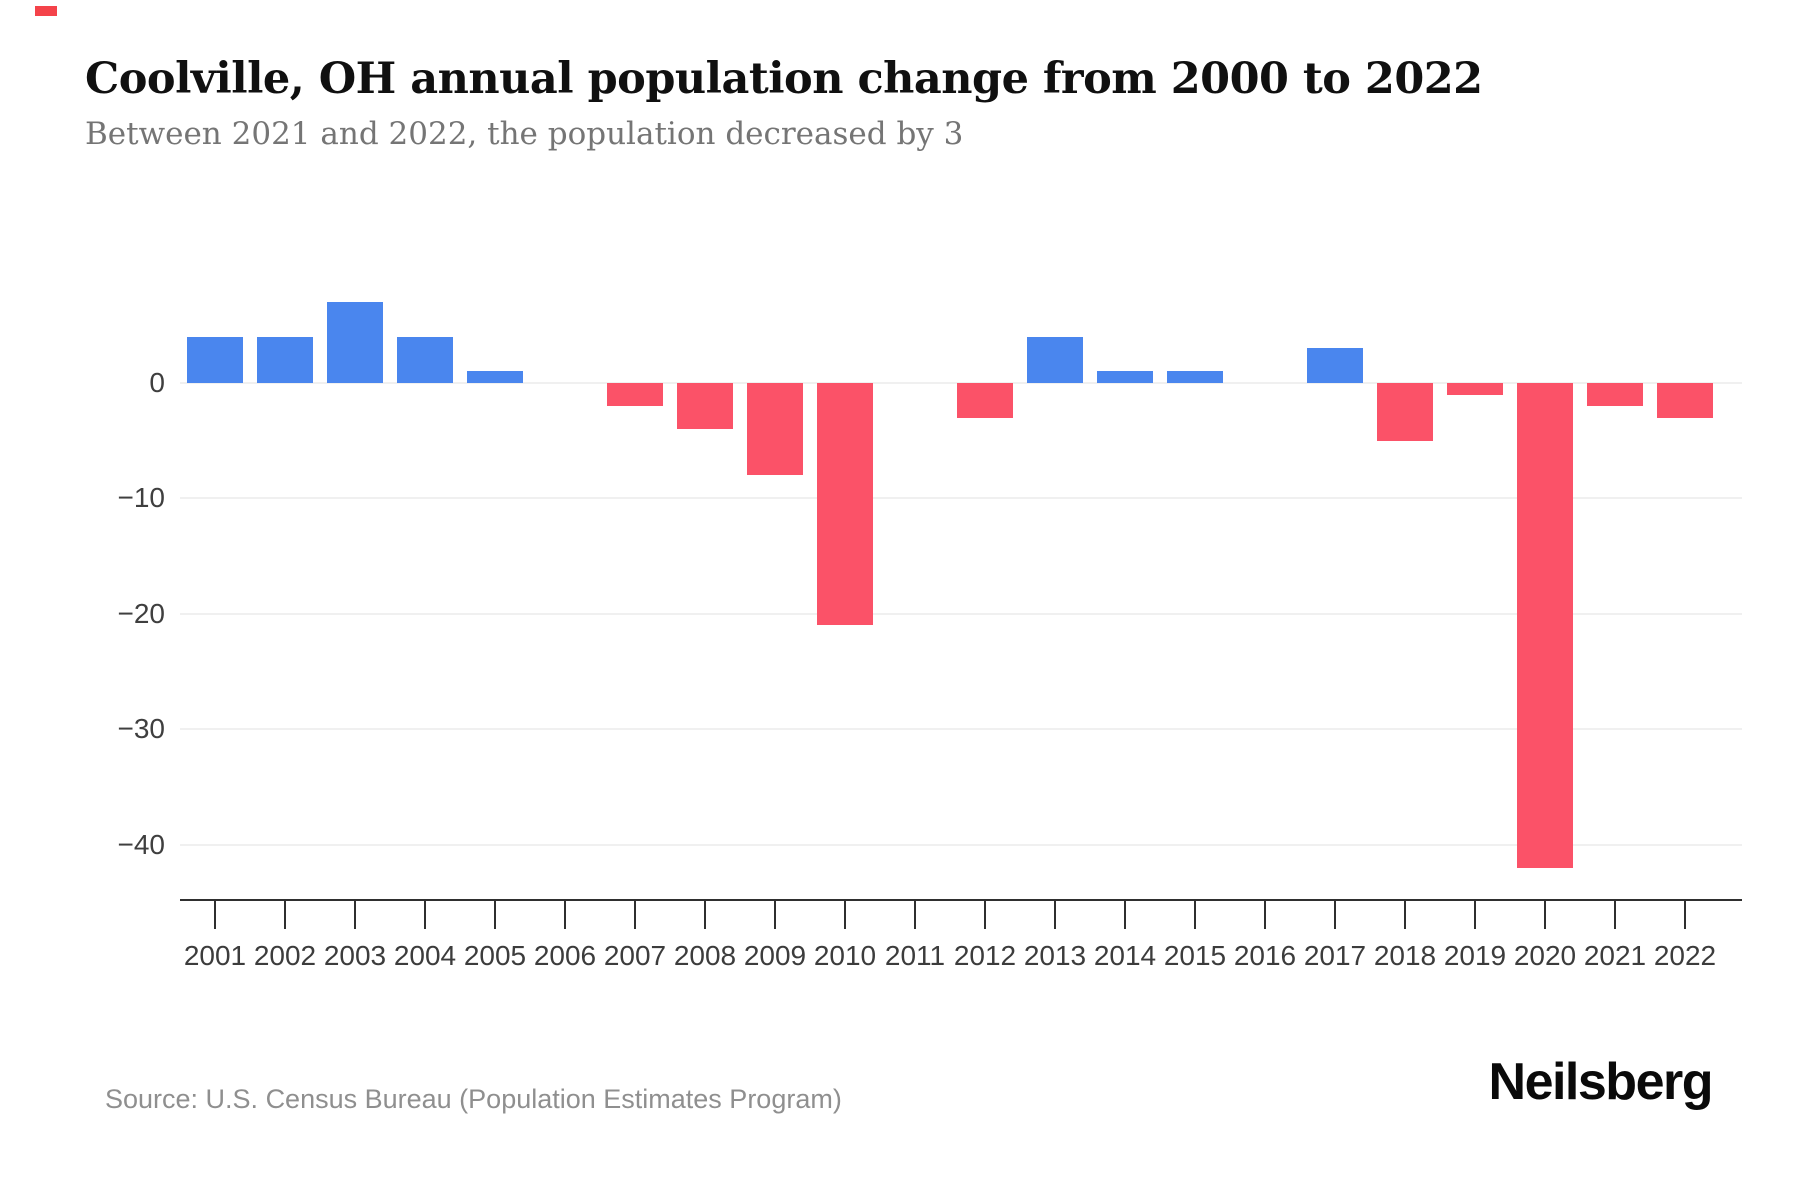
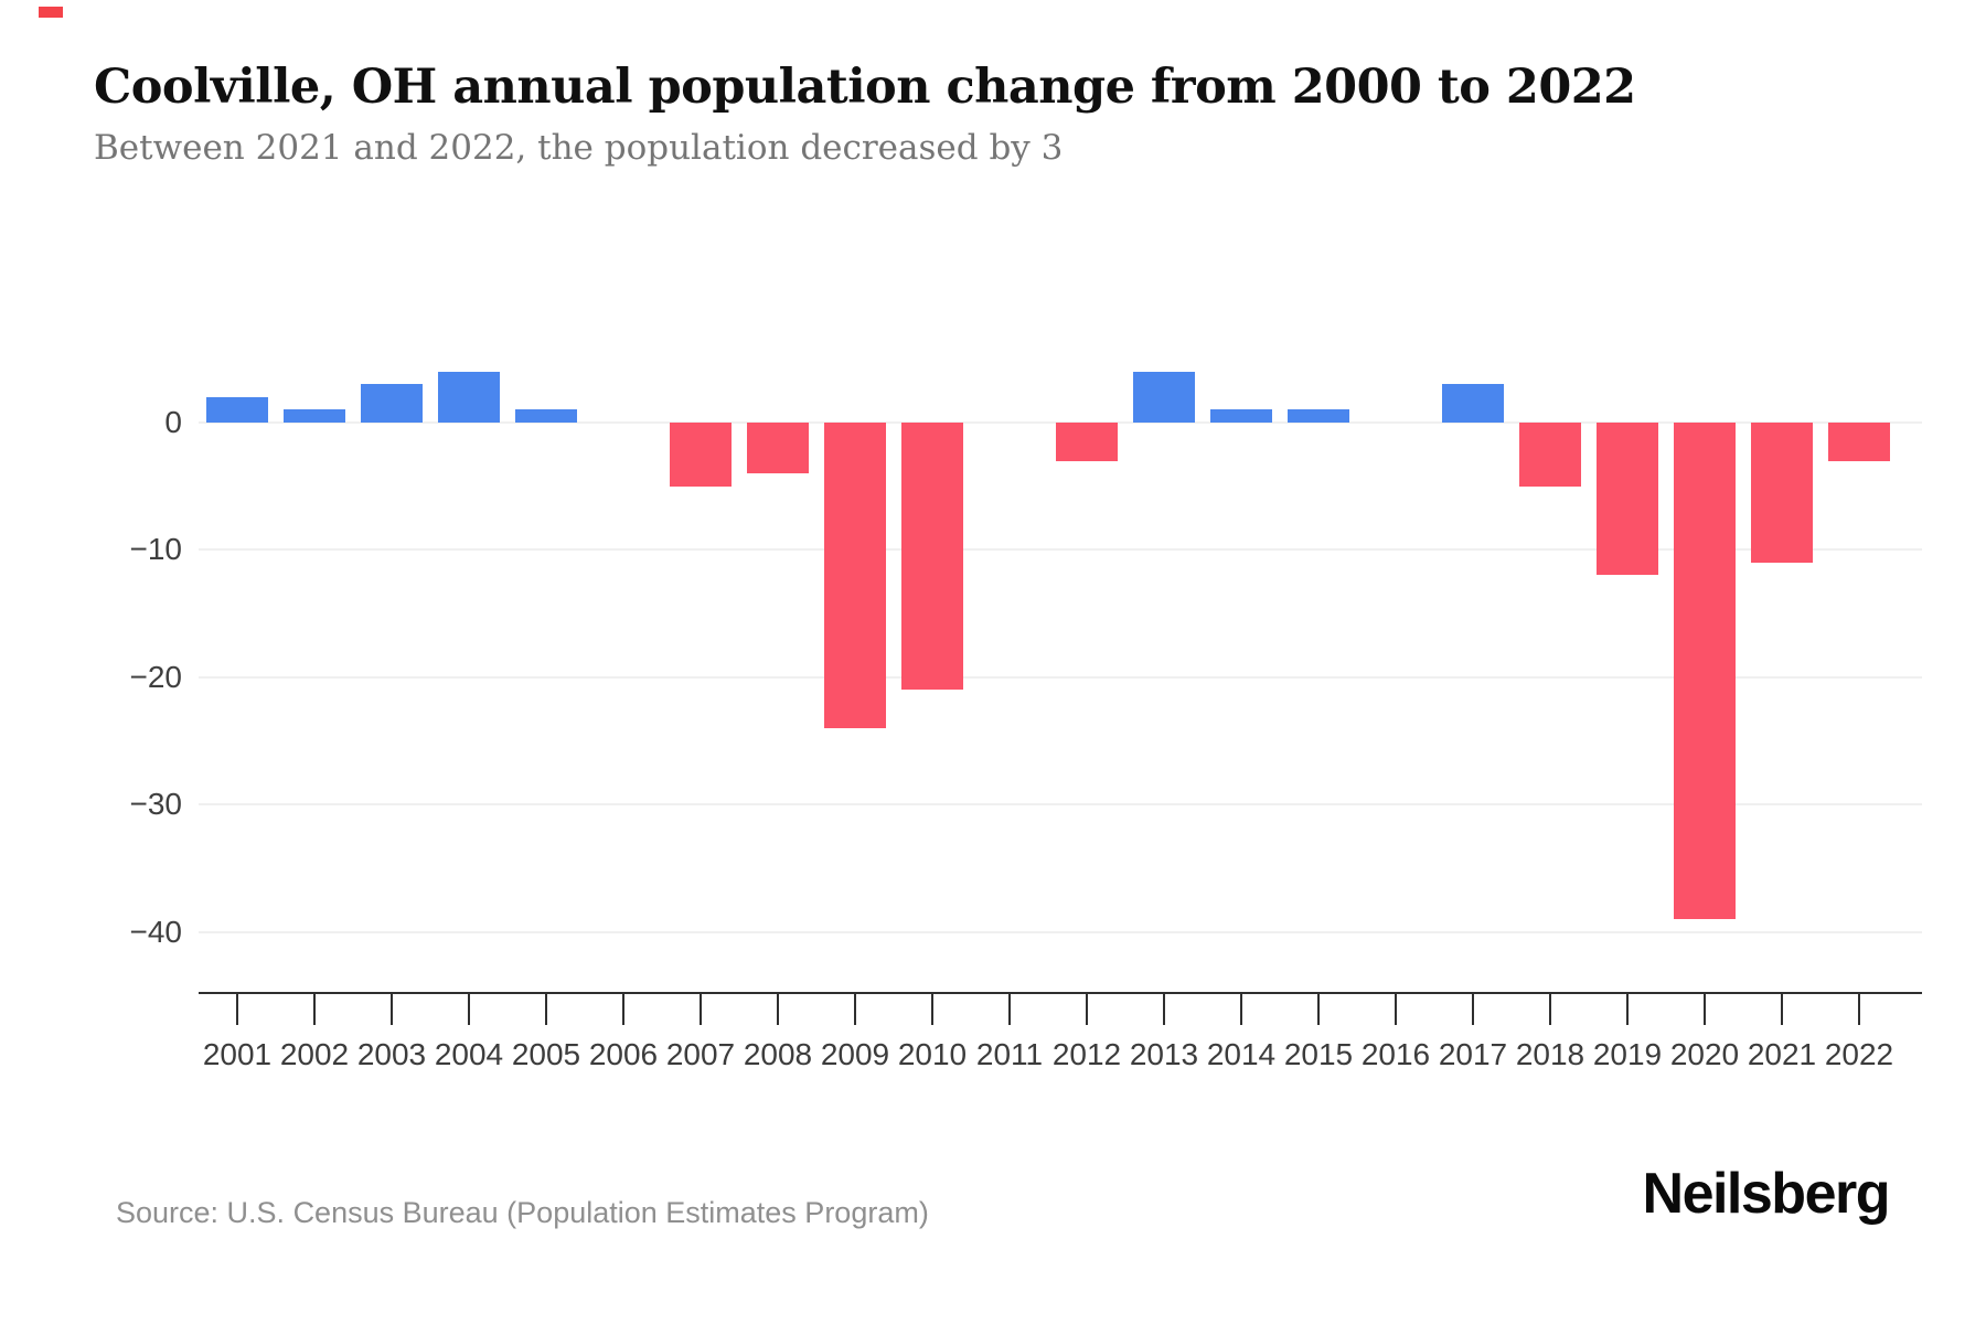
2001: 4 -> 2
2002: 4 -> 1
2003: 7 -> 3
2007: -2 -> -5
2009: -8 -> -24
2019: -1 -> -12
2020: -42 -> -39
2021: -2 -> -11
